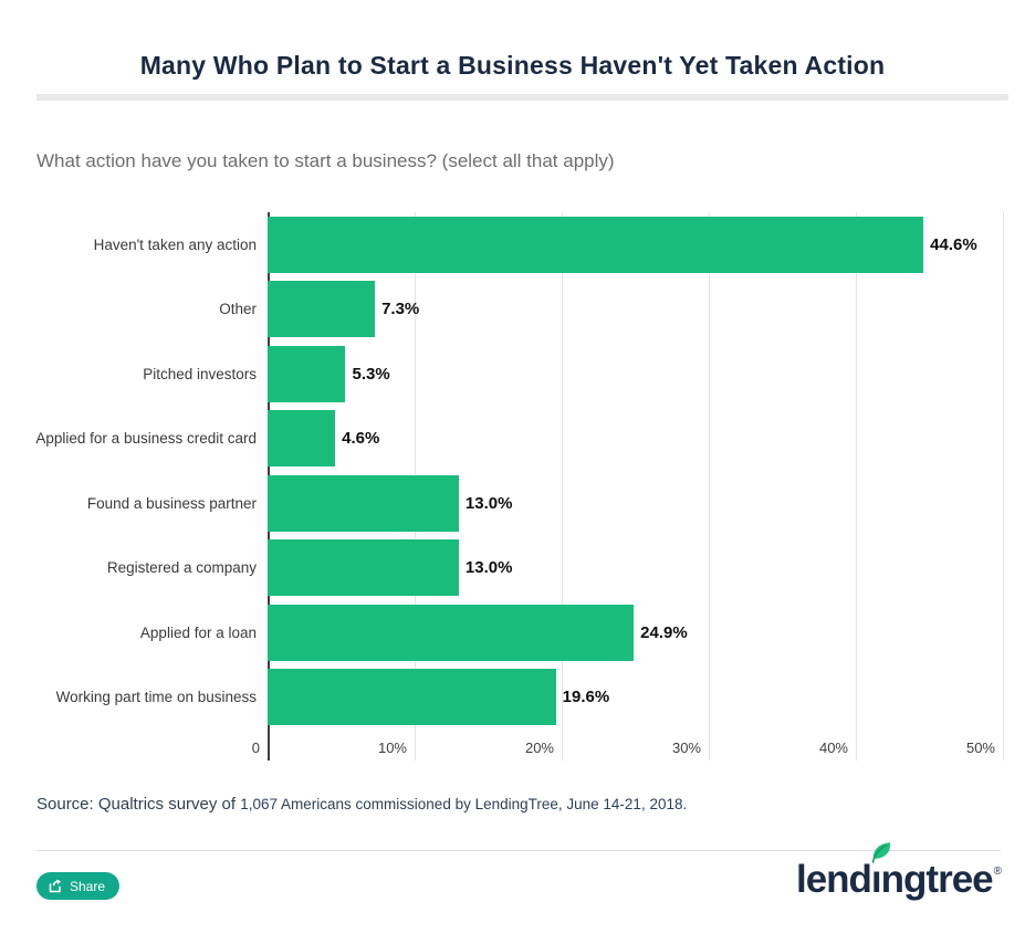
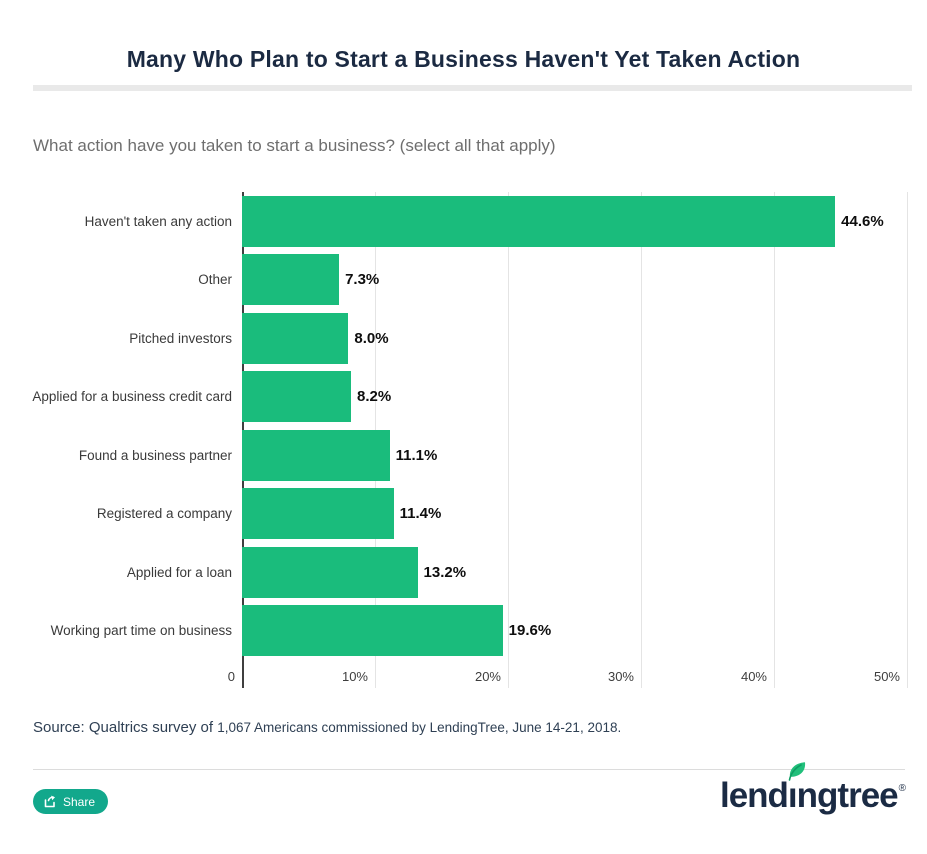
Pitched investors: 5.3% -> 8.0%
Applied for a business credit card: 4.6% -> 8.2%
Found a business partner: 13.0% -> 11.1%
Registered a company: 13.0% -> 11.4%
Applied for a loan: 24.9% -> 13.2%
